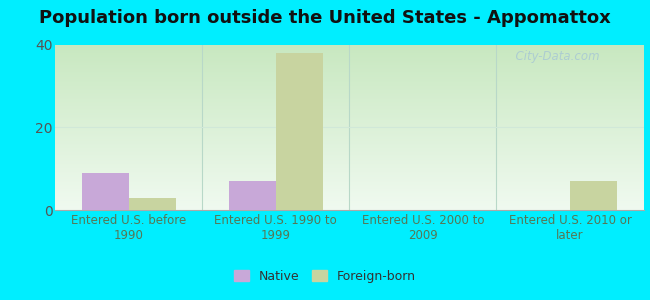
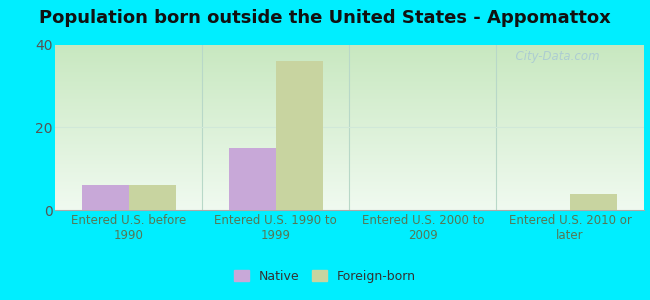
Native/Entered U.S. before 1990: 9 -> 6
Foreign-born/Entered U.S. before 1990: 3 -> 6
Native/Entered U.S. 1990 to 1999: 7 -> 15
Foreign-born/Entered U.S. 1990 to 1999: 38 -> 36
Foreign-born/Entered U.S. 2010 or later: 7 -> 4
